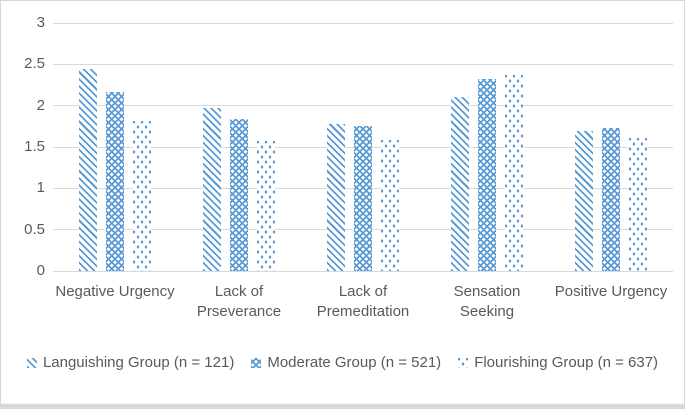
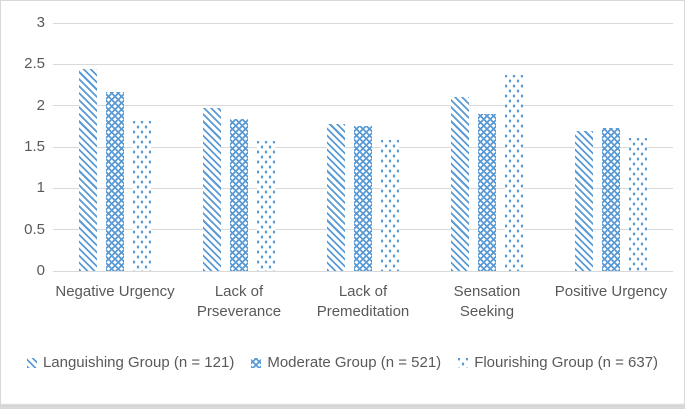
Moderate Group (n = 521)/Sensation Seeking: 2.3 -> 1.9
